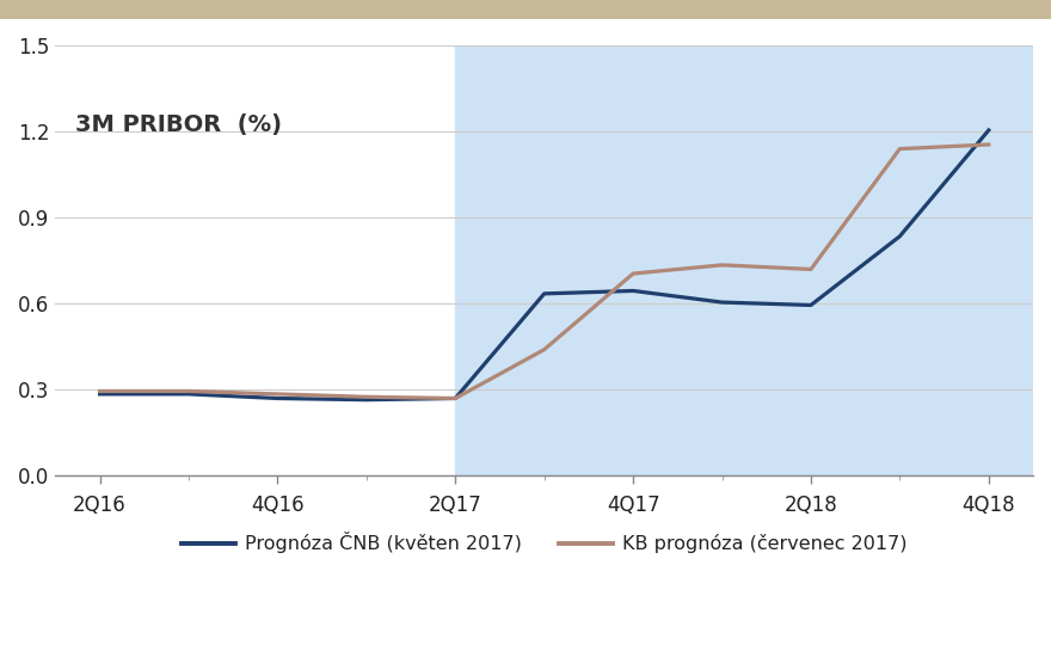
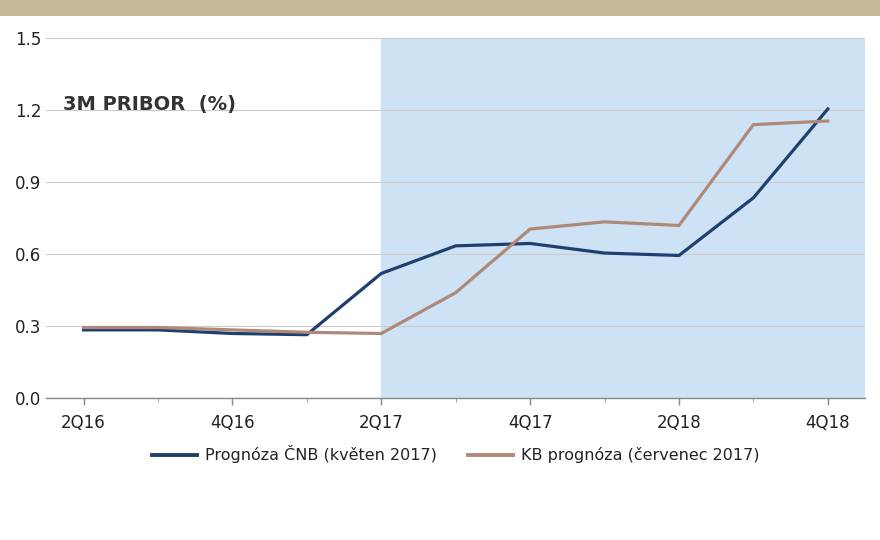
Prognóza ČNB (květen 2017)/2Q17: 0.270 -> 0.520
